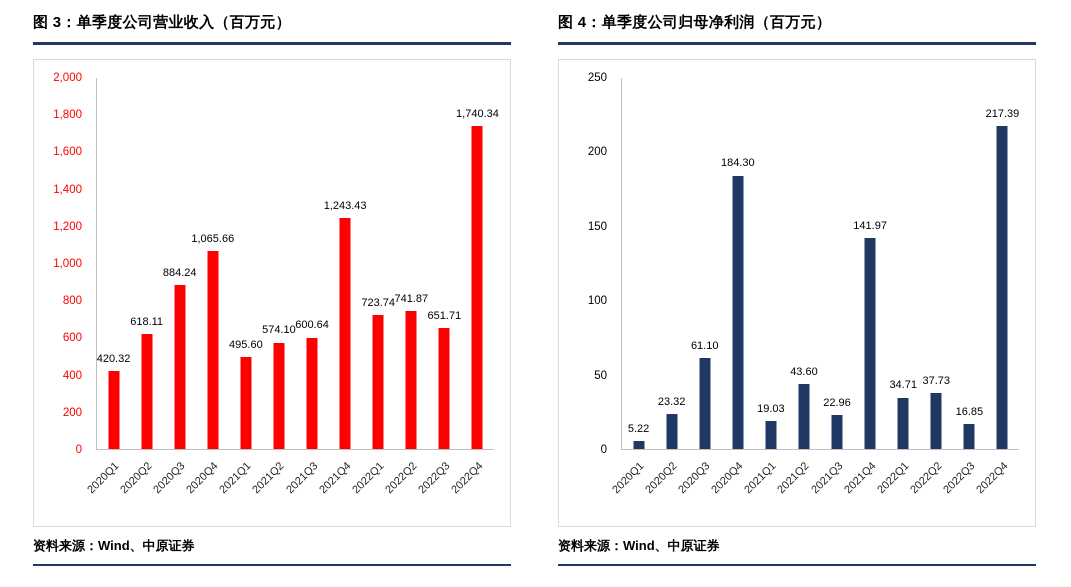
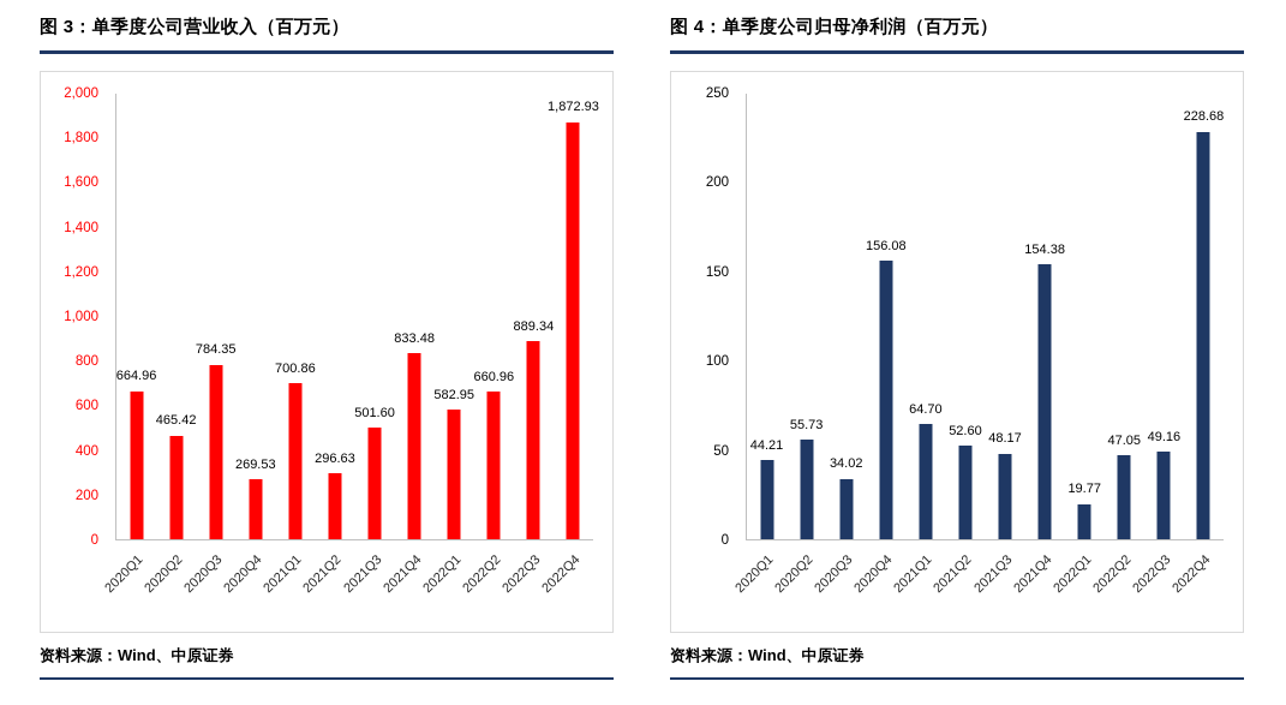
图 3：单季度公司营业收入（百万元）/2020Q1: 420.32 -> 664.96
图 3：单季度公司营业收入（百万元）/2020Q2: 618.11 -> 465.42
图 3：单季度公司营业收入（百万元）/2020Q3: 884.24 -> 784.35
图 3：单季度公司营业收入（百万元）/2020Q4: 1,065.66 -> 269.53
图 3：单季度公司营业收入（百万元）/2021Q1: 495.60 -> 700.86
图 3：单季度公司营业收入（百万元）/2021Q2: 574.10 -> 296.63
图 3：单季度公司营业收入（百万元）/2021Q3: 600.64 -> 501.60
图 3：单季度公司营业收入（百万元）/2021Q4: 1,243.43 -> 833.48
图 3：单季度公司营业收入（百万元）/2022Q1: 723.74 -> 582.95
图 3：单季度公司营业收入（百万元）/2022Q2: 741.87 -> 660.96
图 3：单季度公司营业收入（百万元）/2022Q3: 651.71 -> 889.34
图 3：单季度公司营业收入（百万元）/2022Q4: 1,740.34 -> 1,872.93
图 4：单季度公司归母净利润（百万元）/2020Q1: 5.22 -> 44.21
图 4：单季度公司归母净利润（百万元）/2020Q2: 23.32 -> 55.73
图 4：单季度公司归母净利润（百万元）/2020Q3: 61.10 -> 34.02
图 4：单季度公司归母净利润（百万元）/2020Q4: 184.30 -> 156.08
图 4：单季度公司归母净利润（百万元）/2021Q1: 19.03 -> 64.70
图 4：单季度公司归母净利润（百万元）/2021Q2: 43.60 -> 52.60
图 4：单季度公司归母净利润（百万元）/2021Q3: 22.96 -> 48.17
图 4：单季度公司归母净利润（百万元）/2021Q4: 141.97 -> 154.38
图 4：单季度公司归母净利润（百万元）/2022Q1: 34.71 -> 19.77
图 4：单季度公司归母净利润（百万元）/2022Q2: 37.73 -> 47.05
图 4：单季度公司归母净利润（百万元）/2022Q3: 16.85 -> 49.16
图 4：单季度公司归母净利润（百万元）/2022Q4: 217.39 -> 228.68
